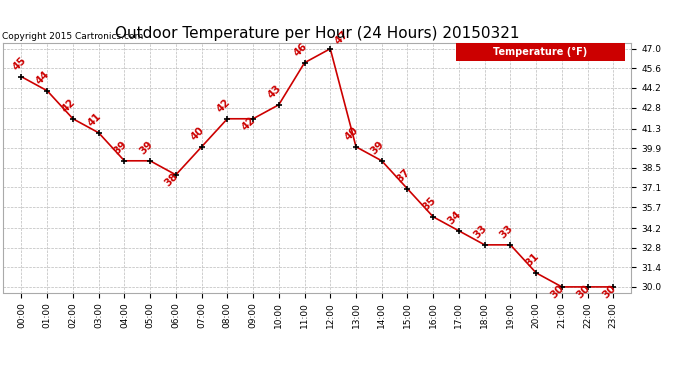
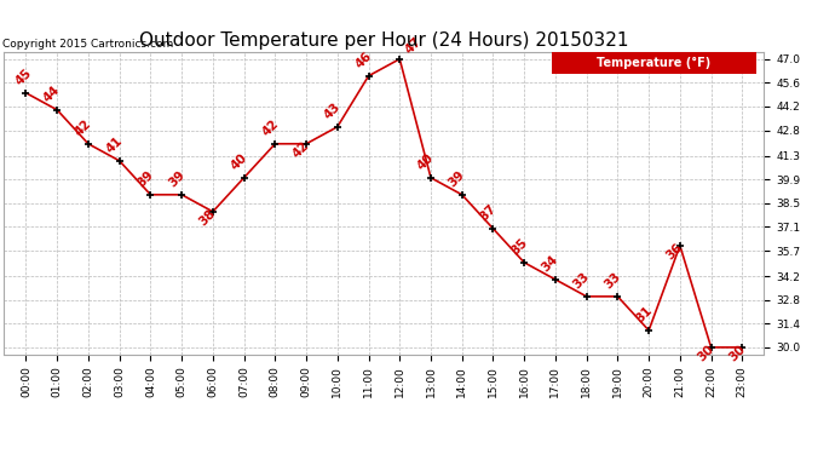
21:00: 30 -> 36
